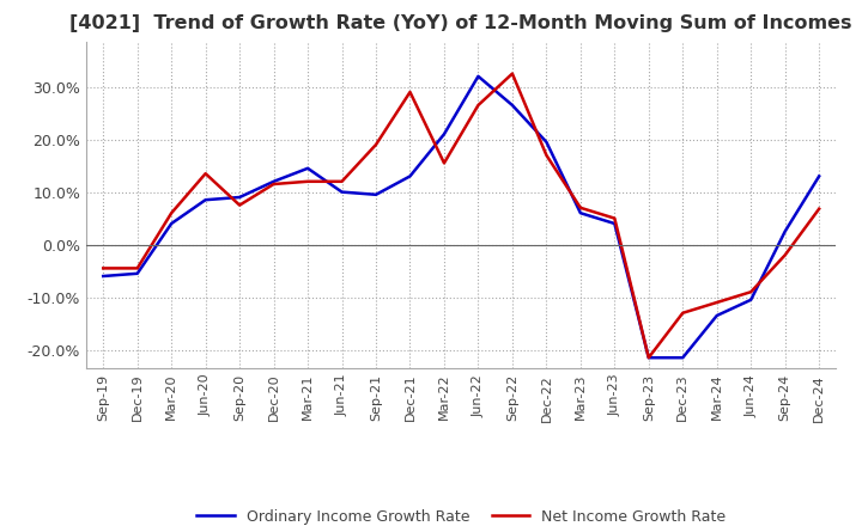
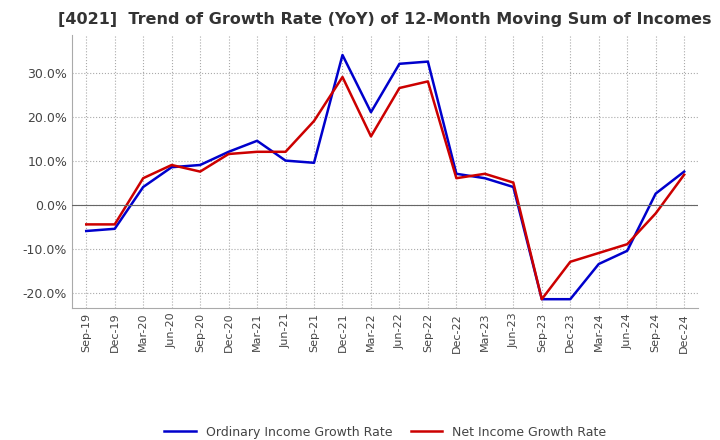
Net Income Growth Rate/Jun-20: 13.5% -> 9.0%
Ordinary Income Growth Rate/Dec-21: 13.0% -> 34.0%
Ordinary Income Growth Rate/Sep-22: 26.5% -> 32.5%
Net Income Growth Rate/Sep-22: 32.5% -> 28.0%
Ordinary Income Growth Rate/Dec-22: 19.5% -> 7.0%
Net Income Growth Rate/Dec-22: 17.0% -> 6.0%
Ordinary Income Growth Rate/Dec-24: 13.0% -> 7.5%
